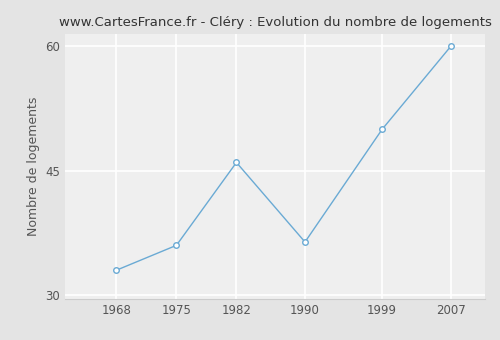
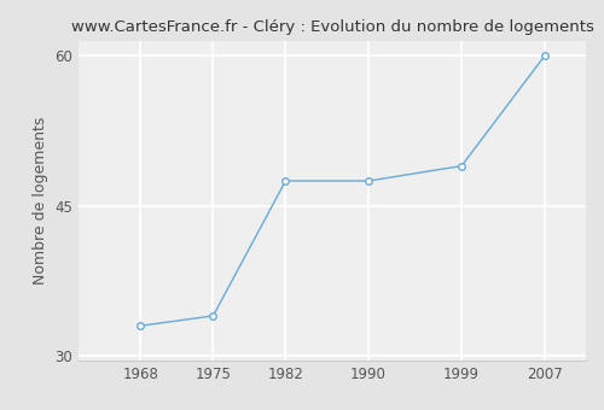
1975: 36.0 -> 34.0
1982: 46.0 -> 47.5
1990: 36.4 -> 47.5
1999: 50.0 -> 49.0
